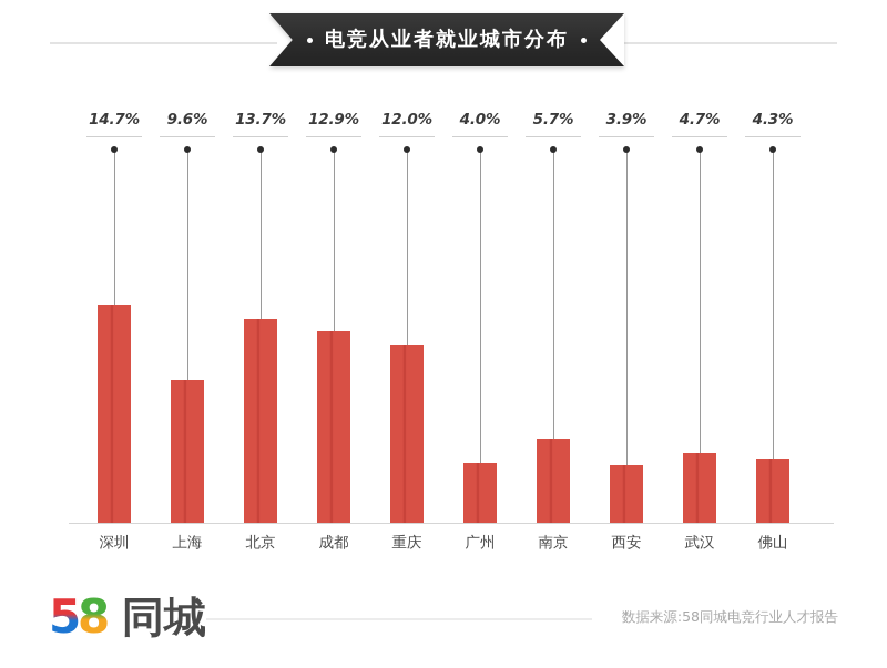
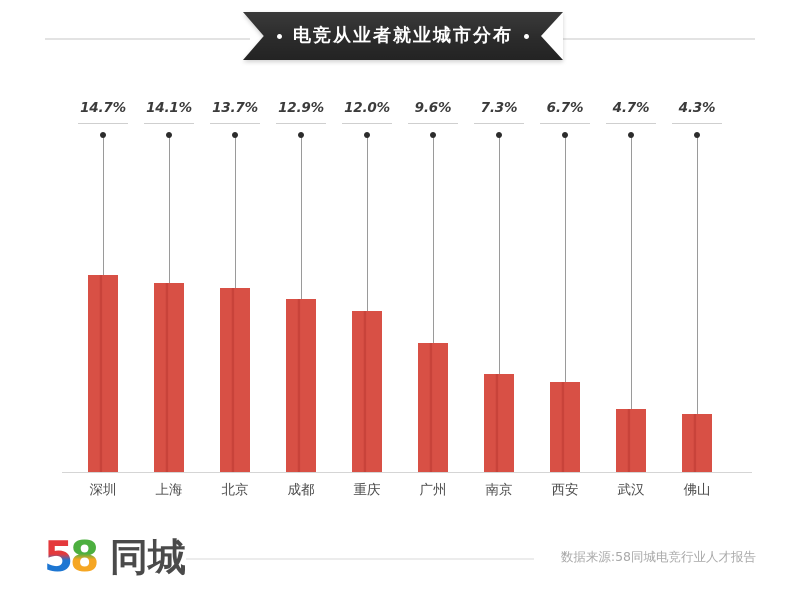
上海: 9.6% -> 14.1%
广州: 4.0% -> 9.6%
南京: 5.7% -> 7.3%
西安: 3.9% -> 6.7%
